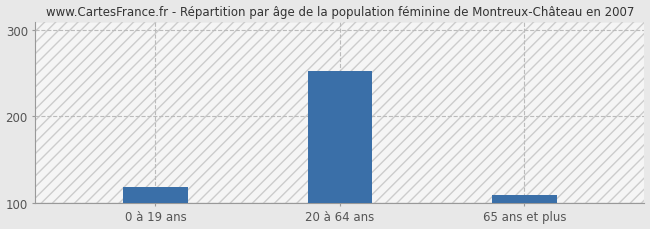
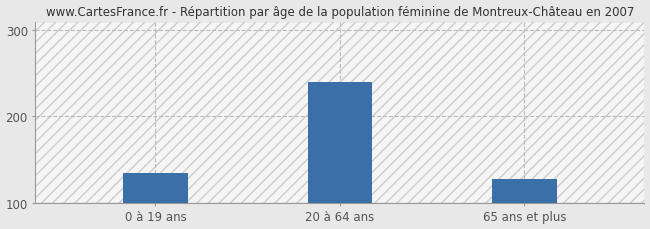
0 à 19 ans: 118 -> 134
20 à 64 ans: 253 -> 240
65 ans et plus: 109 -> 128
